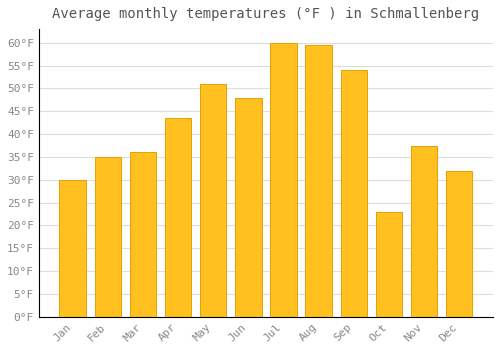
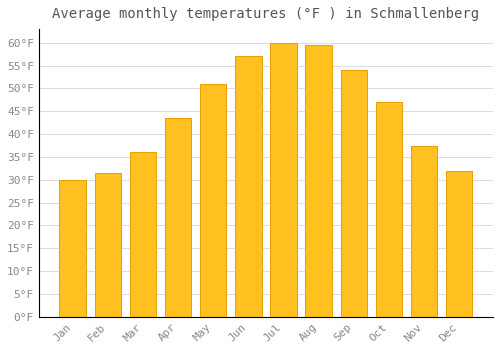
Feb: 35.0°F -> 31.5°F
Jun: 48.0°F -> 57.0°F
Oct: 23.0°F -> 47.0°F
